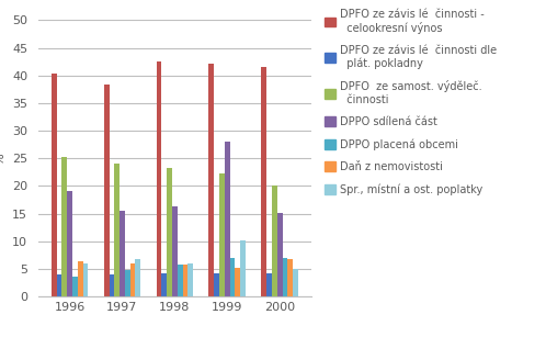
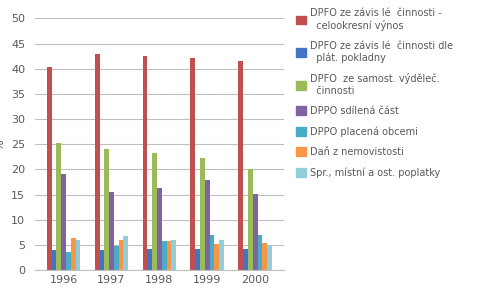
DPFO ze závis lé činnosti - celookresní výnos/1997: 38.4 -> 43.0
DPPO sdílená část/1999: 28.0 -> 18.0
Spr., místní a ost. poplatky/1999: 10.2 -> 6.0
Daň z nemovistosti/2000: 6.8 -> 5.3
